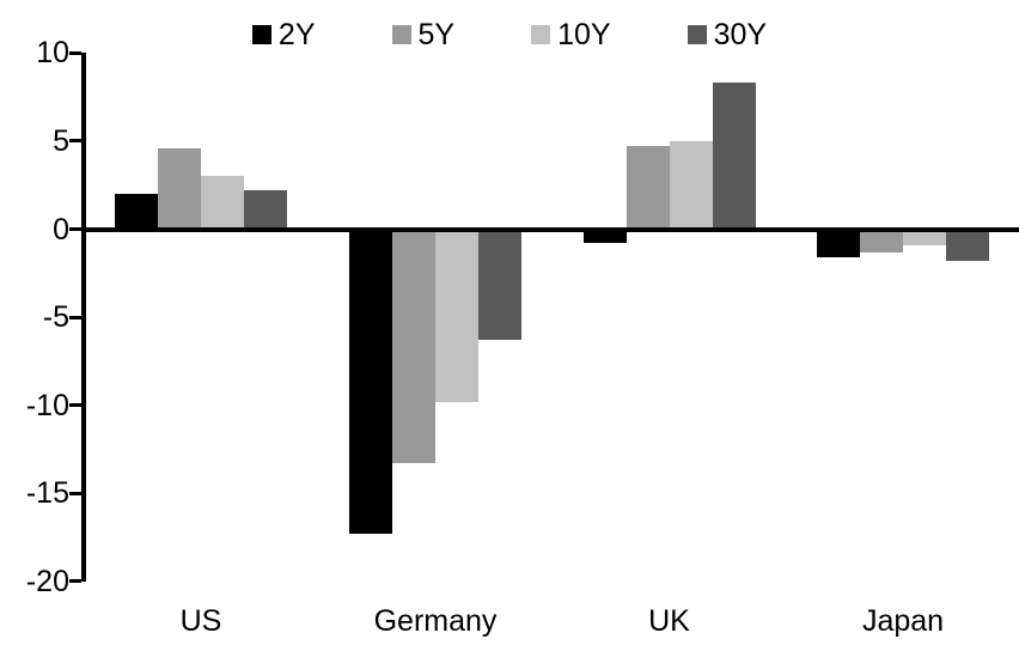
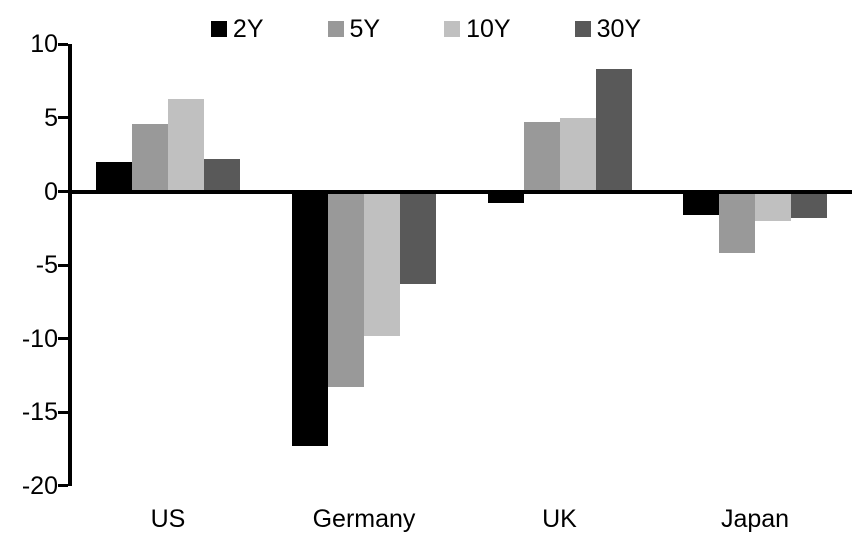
10Y/US: 3.0 -> 6.3
5Y/Japan: -1.3 -> -4.2
10Y/Japan: -0.9 -> -2.0
